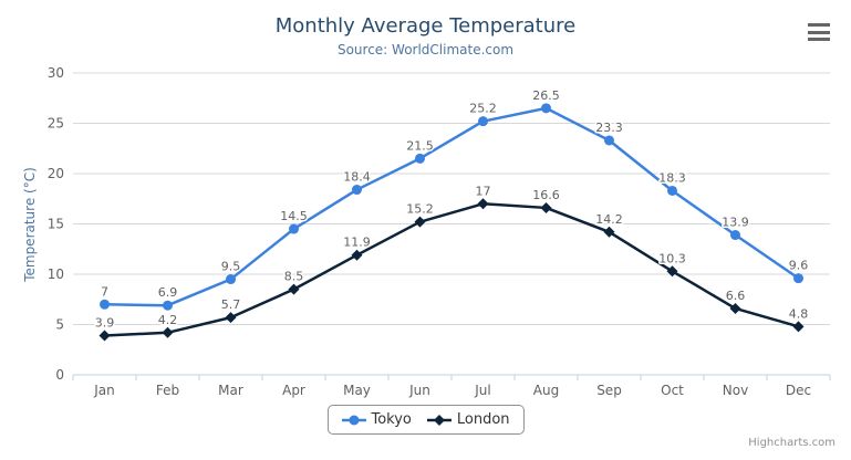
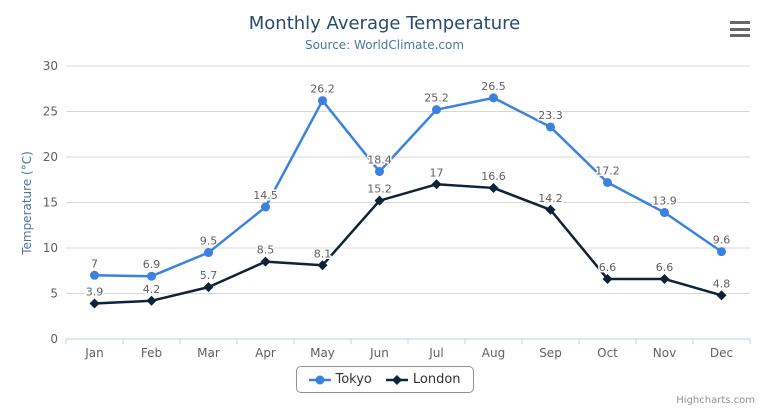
Tokyo/May: 18.4 -> 26.2
London/May: 11.9 -> 8.1
Tokyo/Jun: 21.5 -> 18.4
Tokyo/Oct: 18.3 -> 17.2
London/Oct: 10.3 -> 6.6
